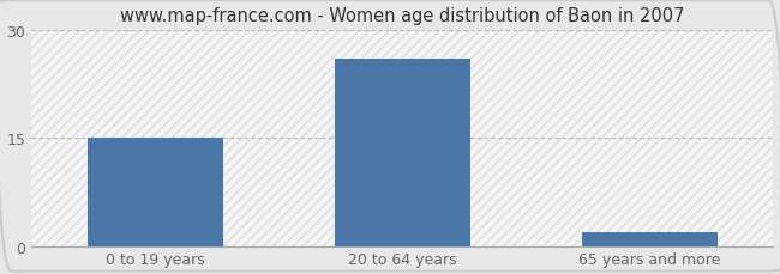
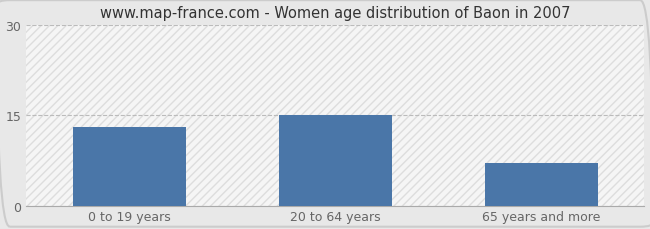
0 to 19 years: 15 -> 13
20 to 64 years: 26 -> 15
65 years and more: 2 -> 7
